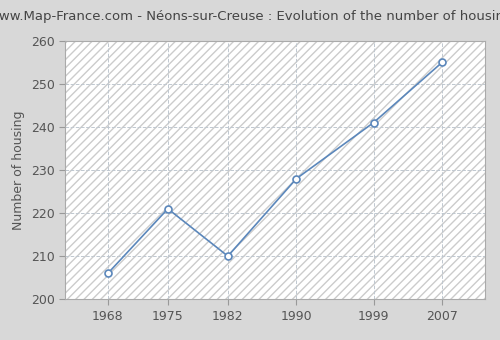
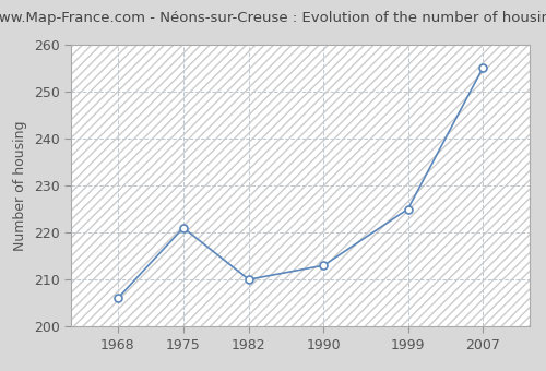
1990: 228 -> 213
1999: 241 -> 225
